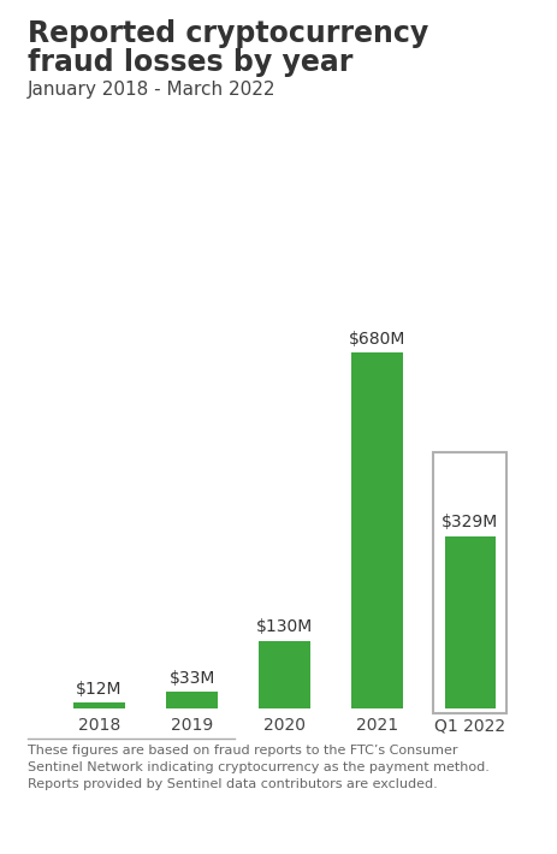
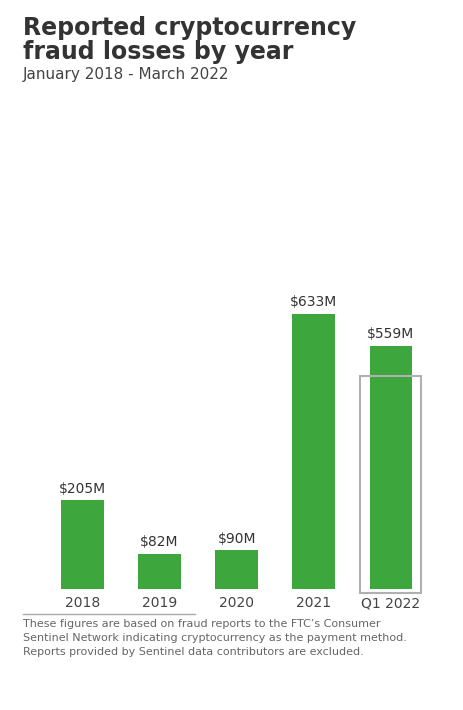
2018: $12M -> $205M
2019: $33M -> $82M
2020: $130M -> $90M
2021: $680M -> $633M
Q1 2022: $329M -> $559M
